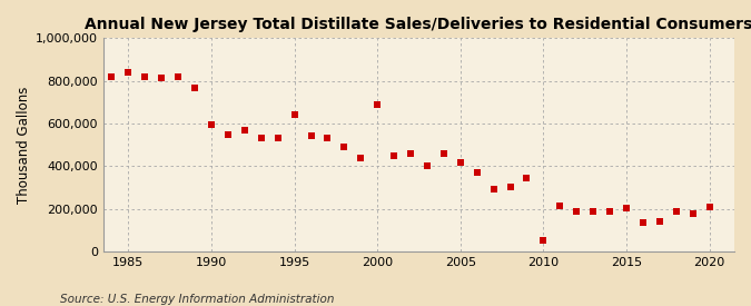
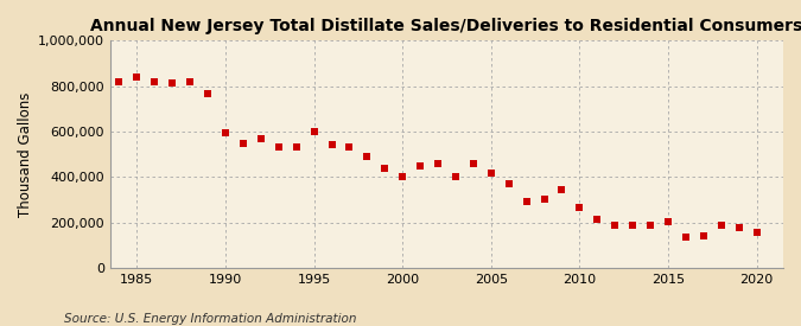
1995: 640,000 -> 600,000
2000: 690,000 -> 400,000
2010: 50,000 -> 260,000
2020: 210,000 -> 160,000
